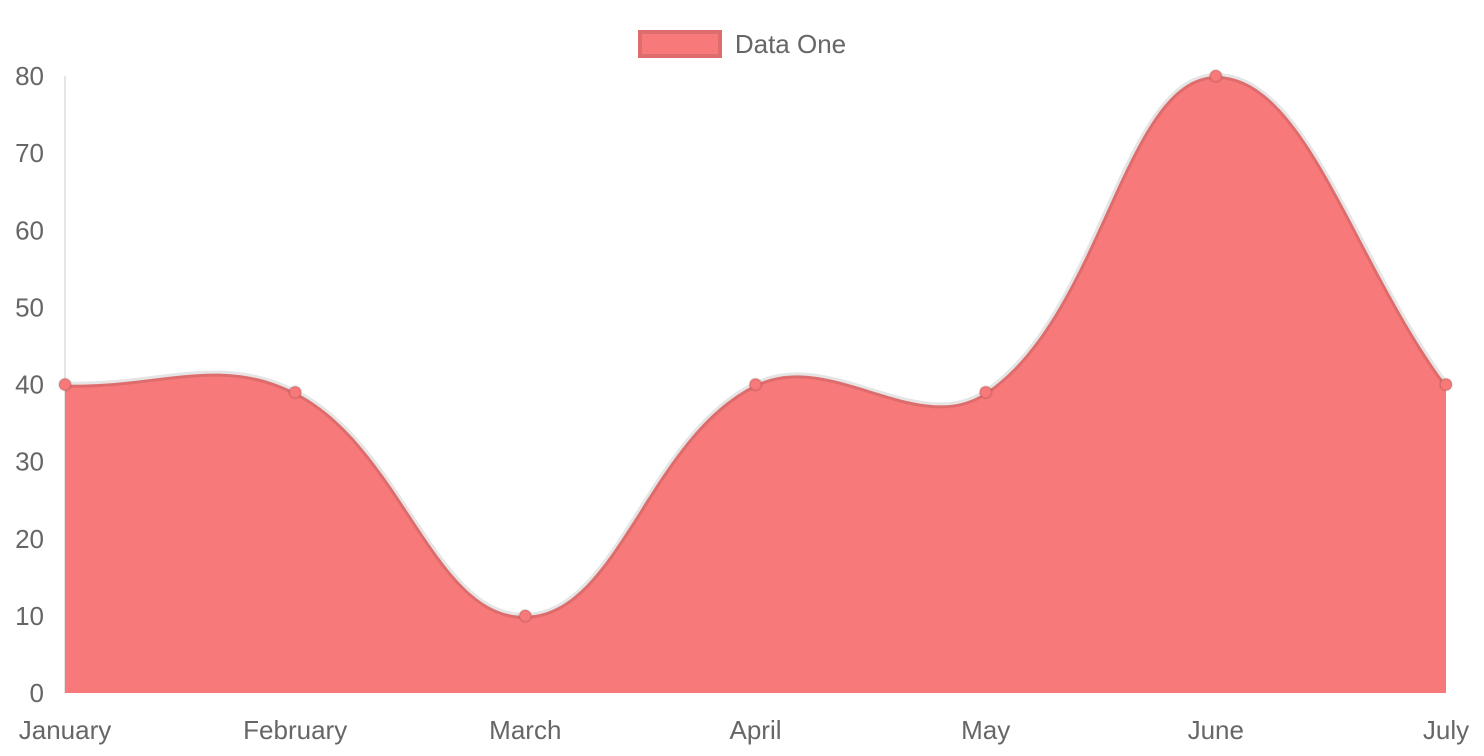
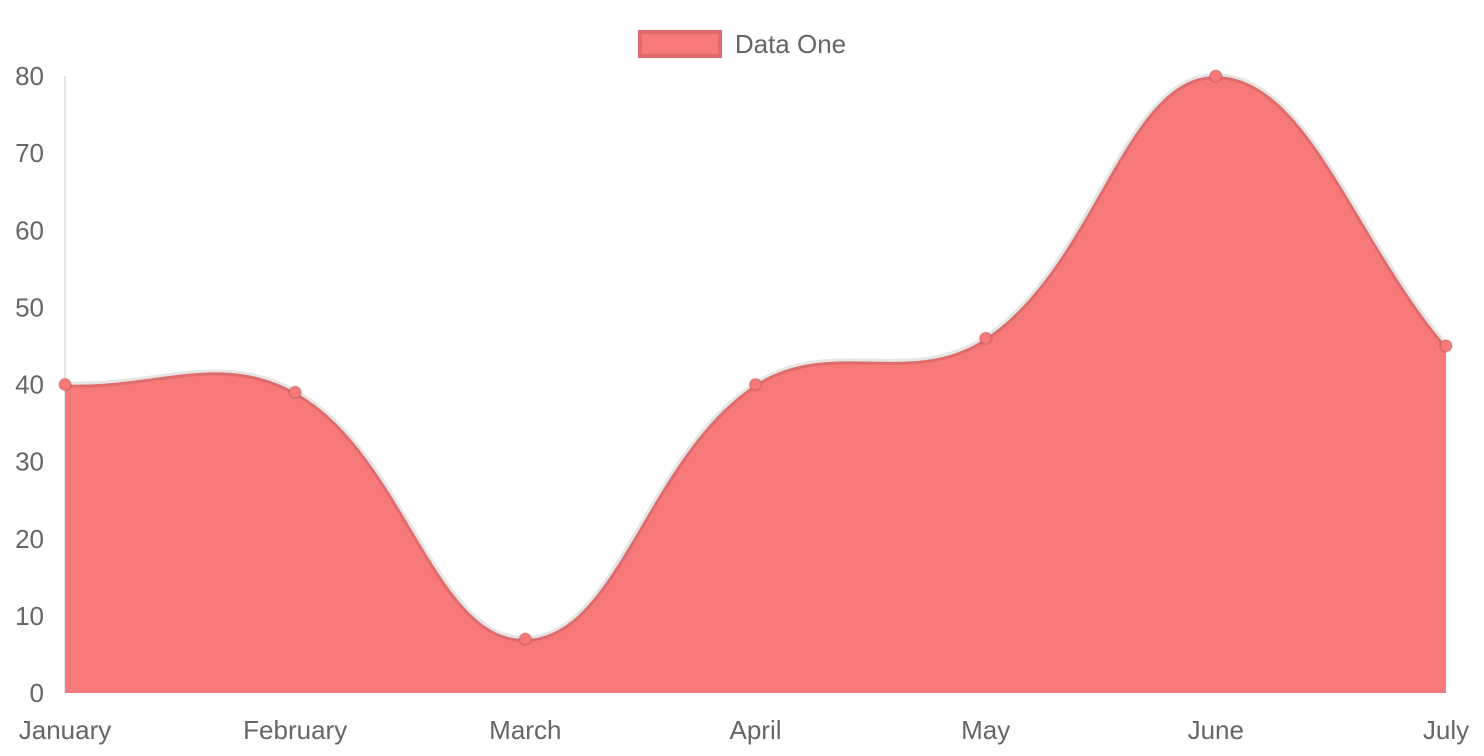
March: 10 -> 7
May: 39 -> 46
July: 40 -> 45
